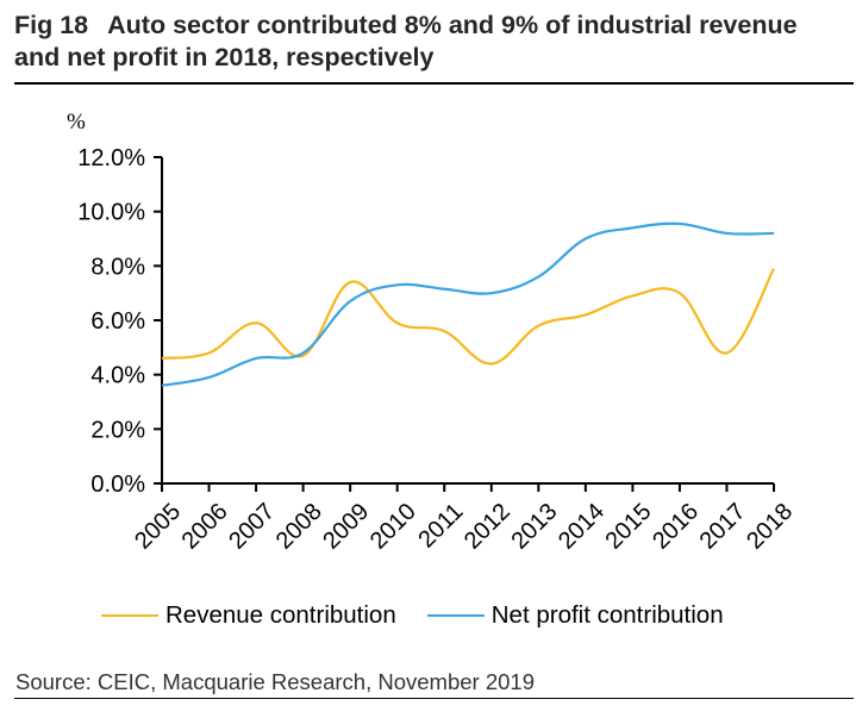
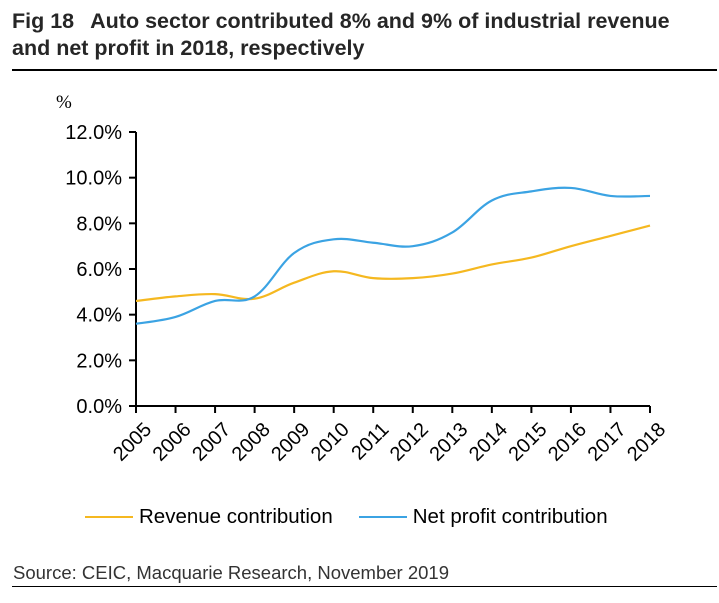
Revenue contribution/2007: 5.9% -> 4.9%
Revenue contribution/2009: 7.4% -> 5.4%
Revenue contribution/2012: 4.4% -> 5.6%
Revenue contribution/2015: 6.9% -> 6.5%
Revenue contribution/2017: 4.8% -> 7.5%
